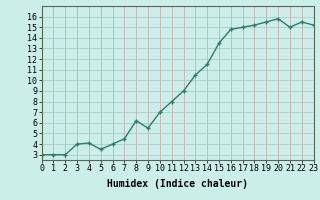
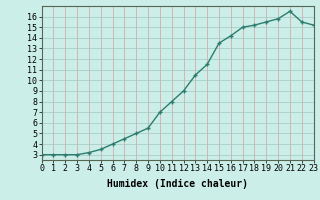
3: 4.0 -> 3.0
4: 4.1 -> 3.2
8: 6.2 -> 5.0
16: 14.8 -> 14.2
21: 15.0 -> 16.5
